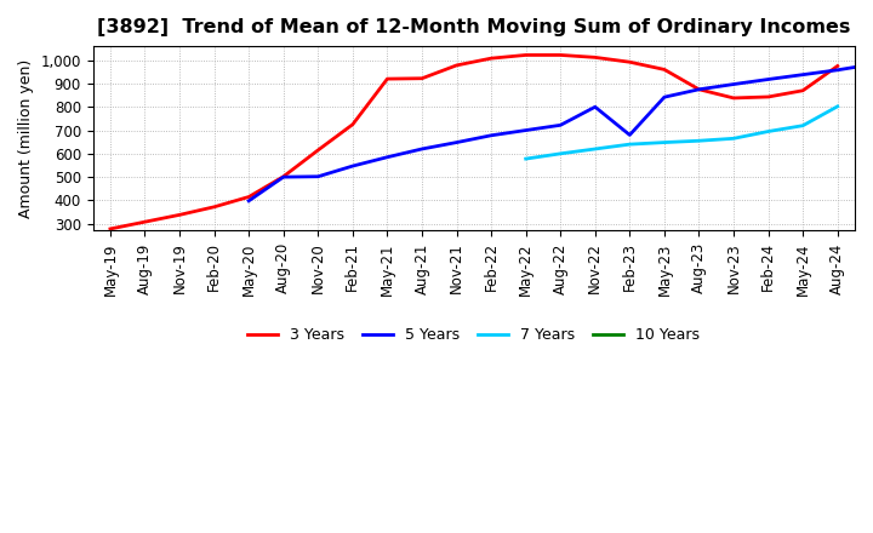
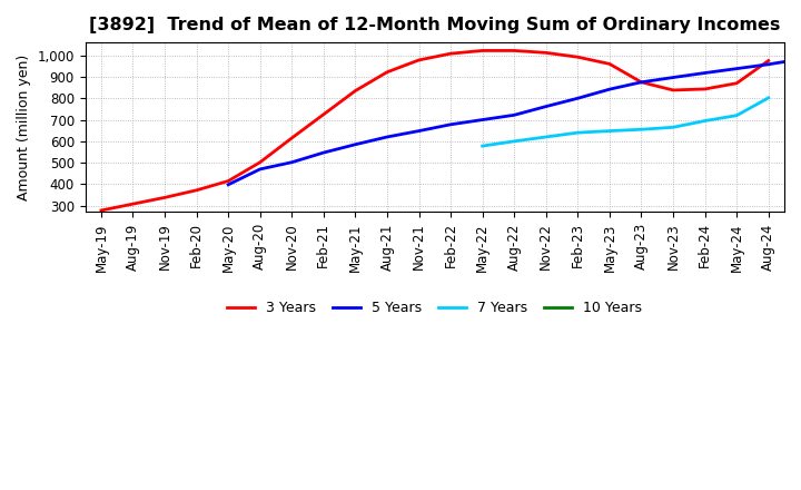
5 Years/Aug-20: 500 -> 470
3 Years/May-21: 920 -> 840
5 Years/Nov-22: 800 -> 760
5 Years/Feb-23: 680 -> 800
